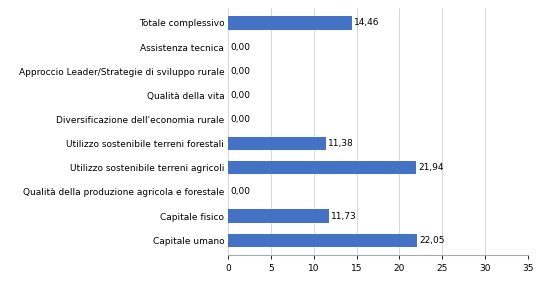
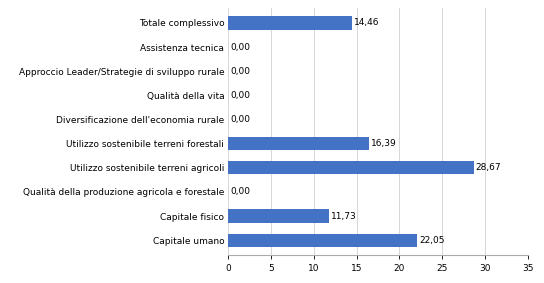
Utilizzo sostenibile terreni forestali: 11,38 -> 16,39
Utilizzo sostenibile terreni agricoli: 21,94 -> 28,67
